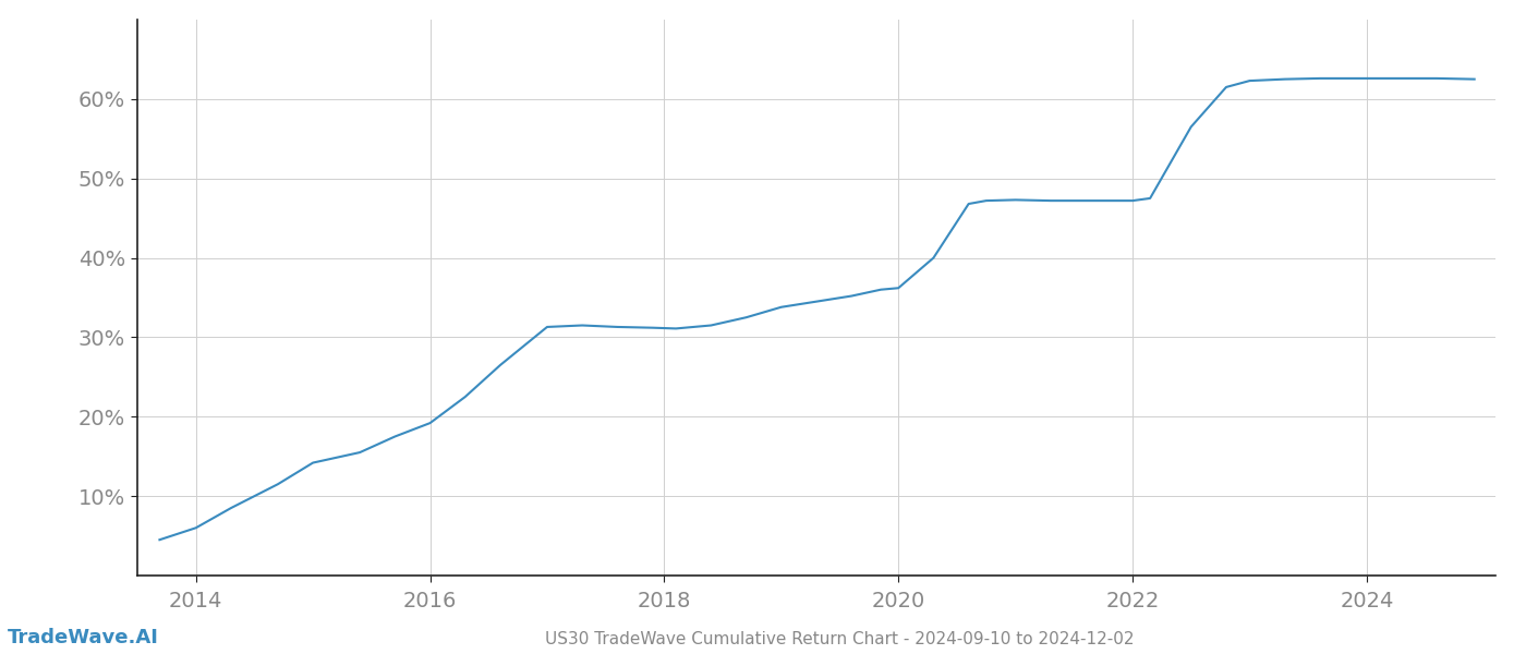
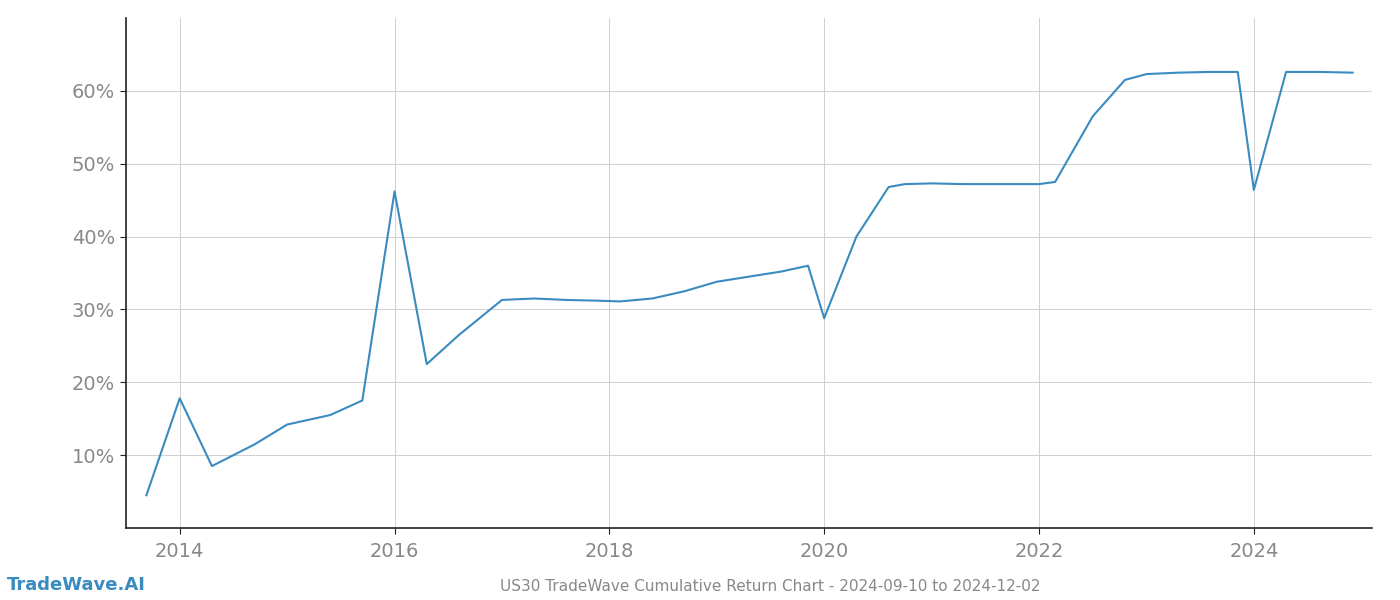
2014: 6.0% -> 17.8%
2016: 19.2% -> 46.2%
2020: 36.2% -> 28.8%
2024: 62.6% -> 46.4%
